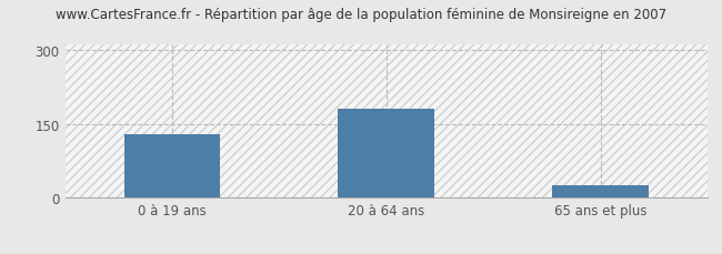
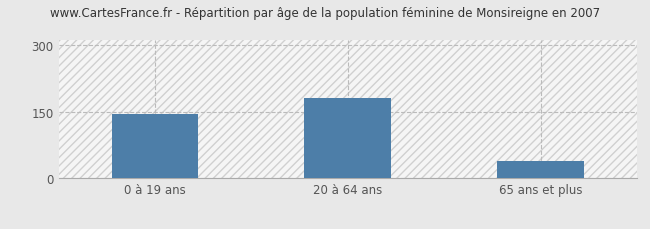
0 à 19 ans: 130 -> 145
65 ans et plus: 25 -> 40
